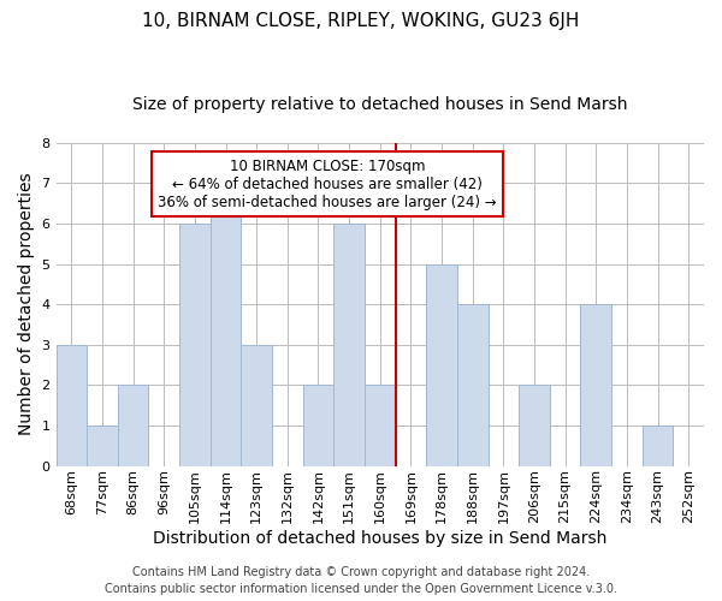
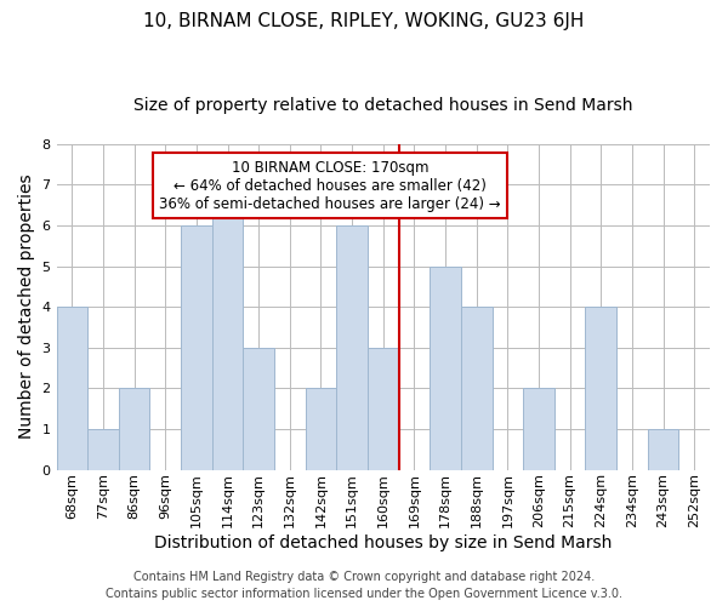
68sqm: 3 -> 4
160sqm: 2 -> 3
